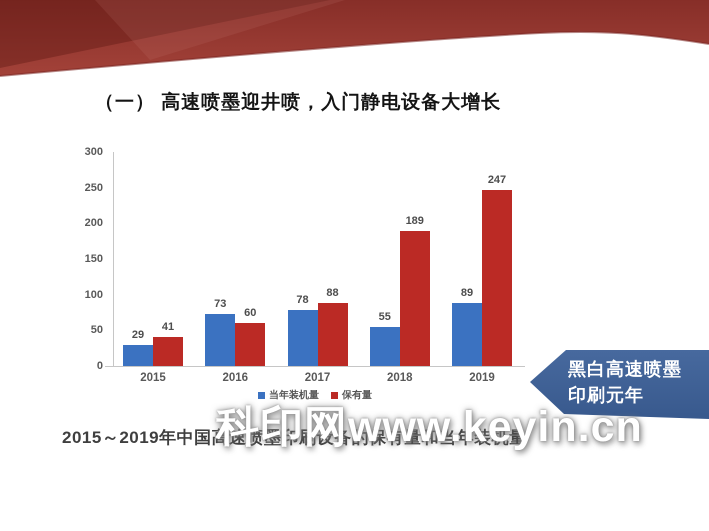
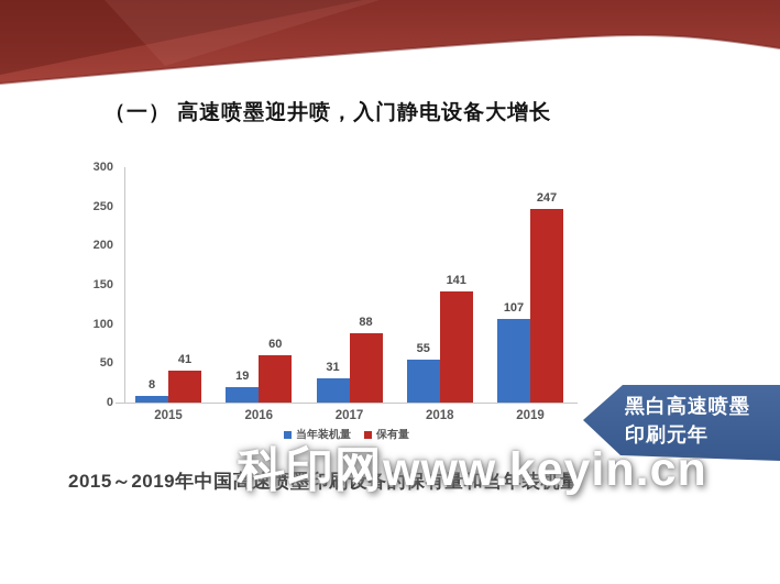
当年装机量/2015: 29 -> 8
当年装机量/2016: 73 -> 19
当年装机量/2017: 78 -> 31
保有量/2018: 189 -> 141
当年装机量/2019: 89 -> 107
